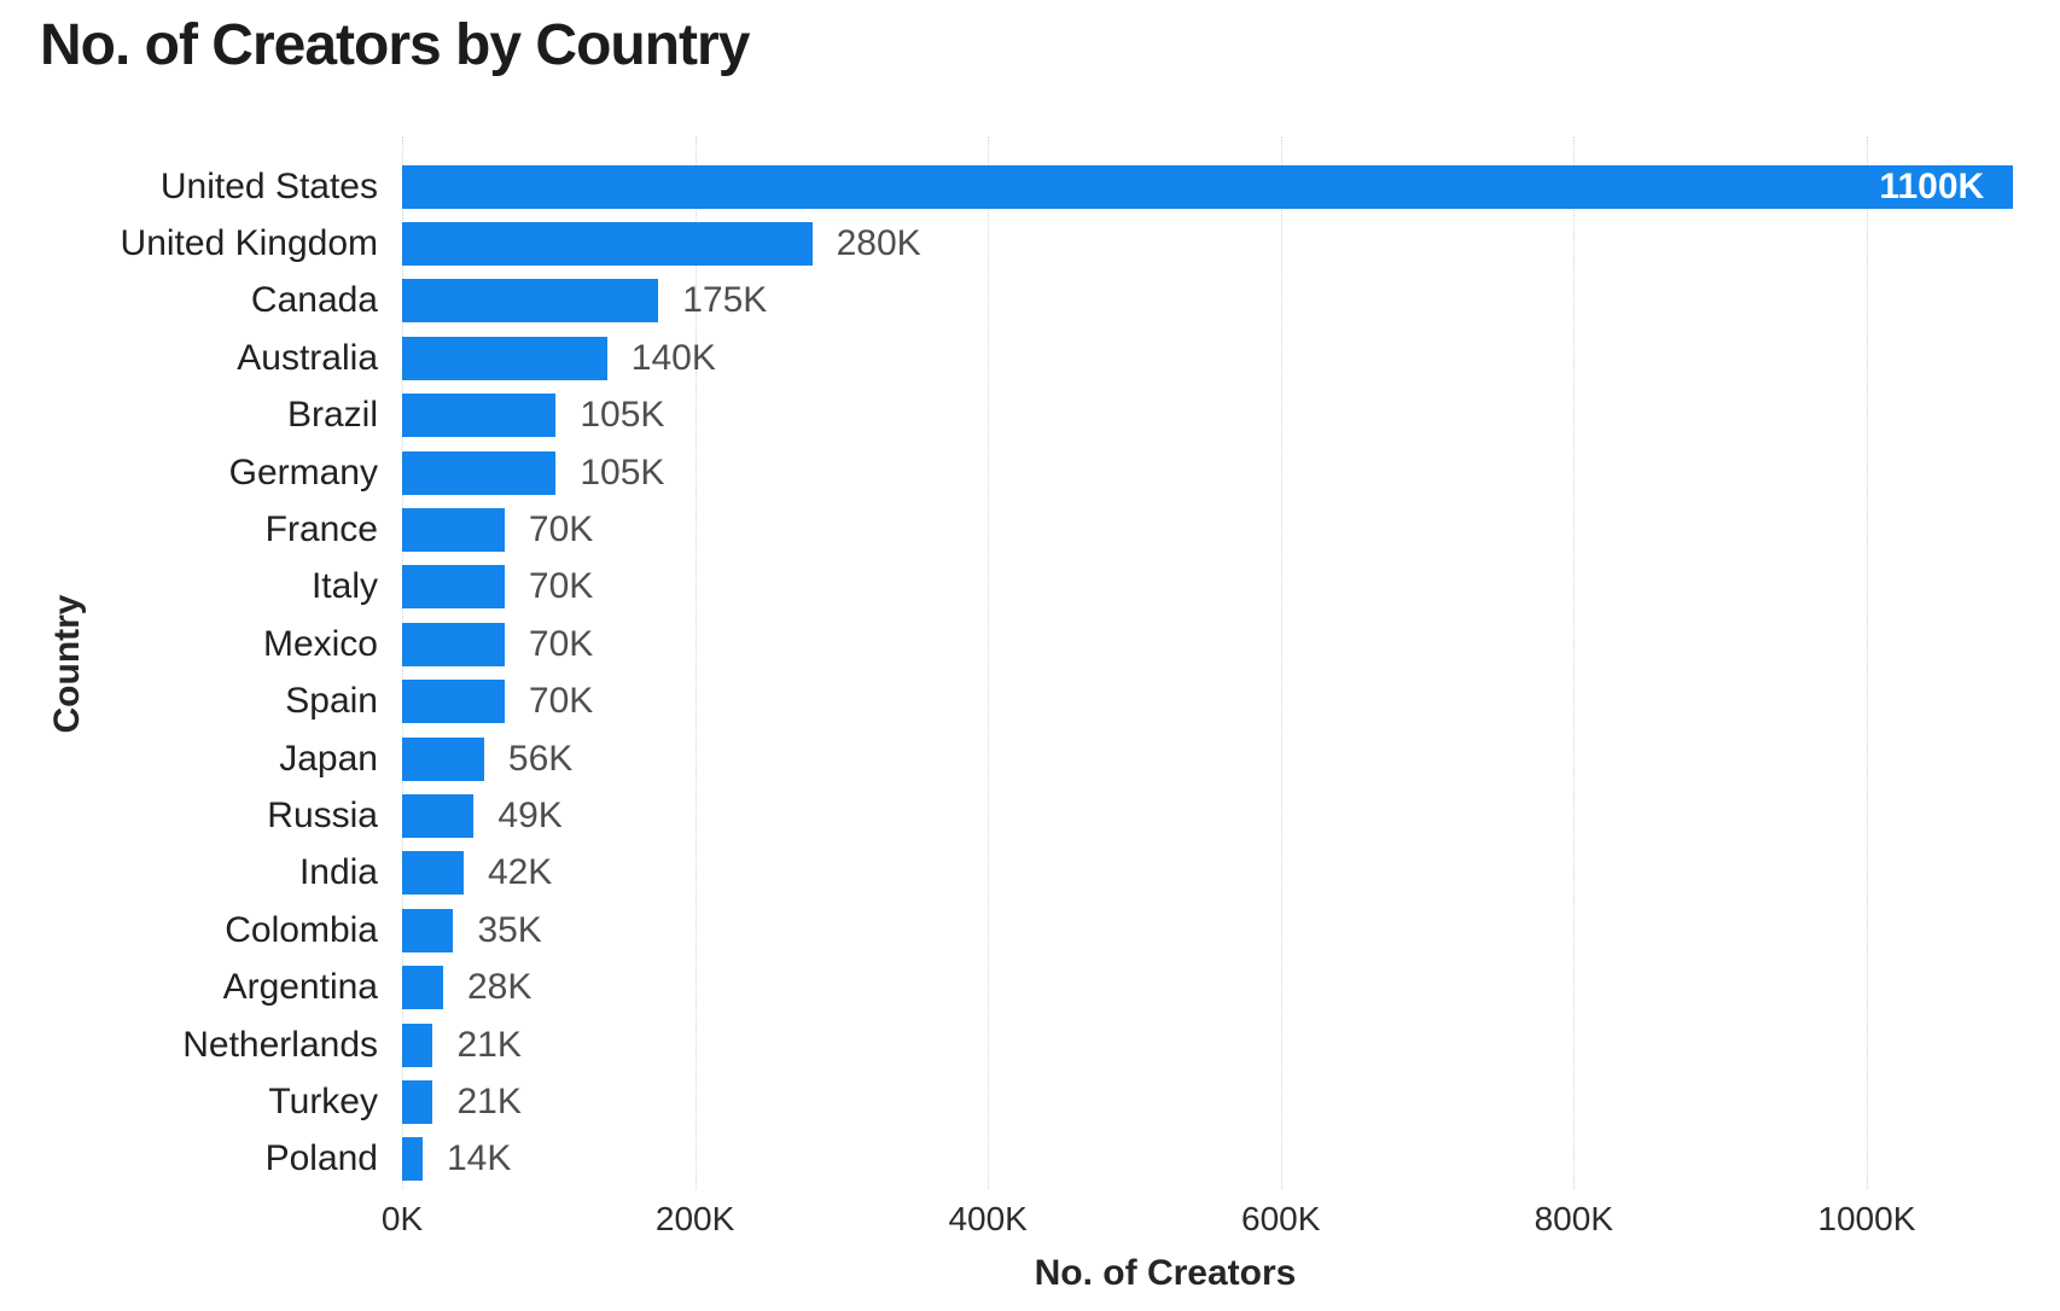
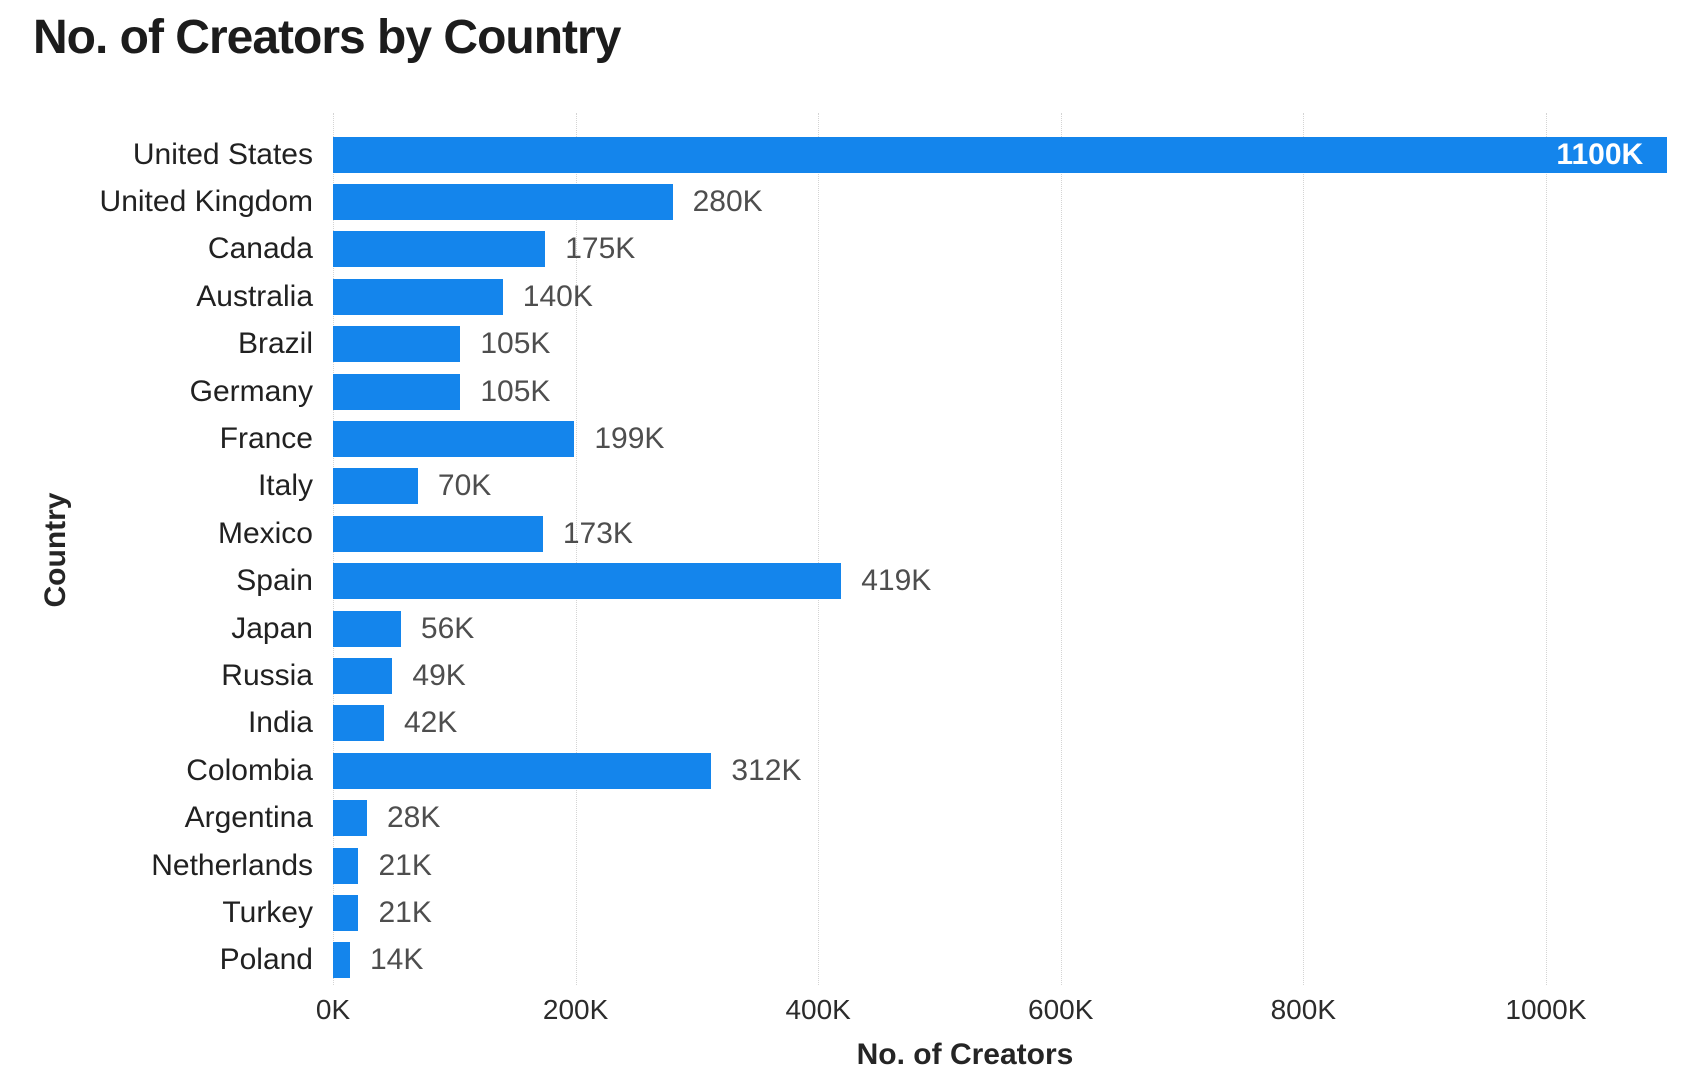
France: 70K -> 199K
Mexico: 70K -> 173K
Spain: 70K -> 419K
Colombia: 35K -> 312K
